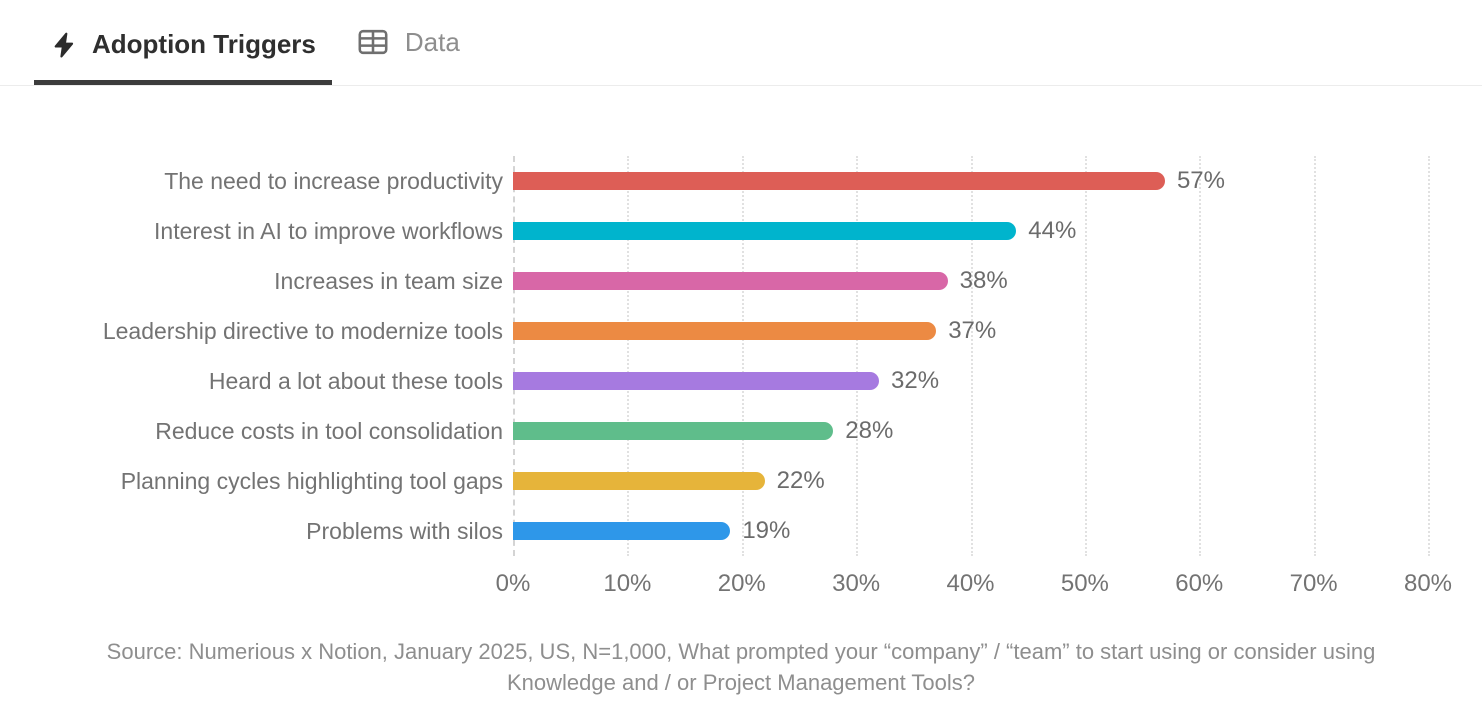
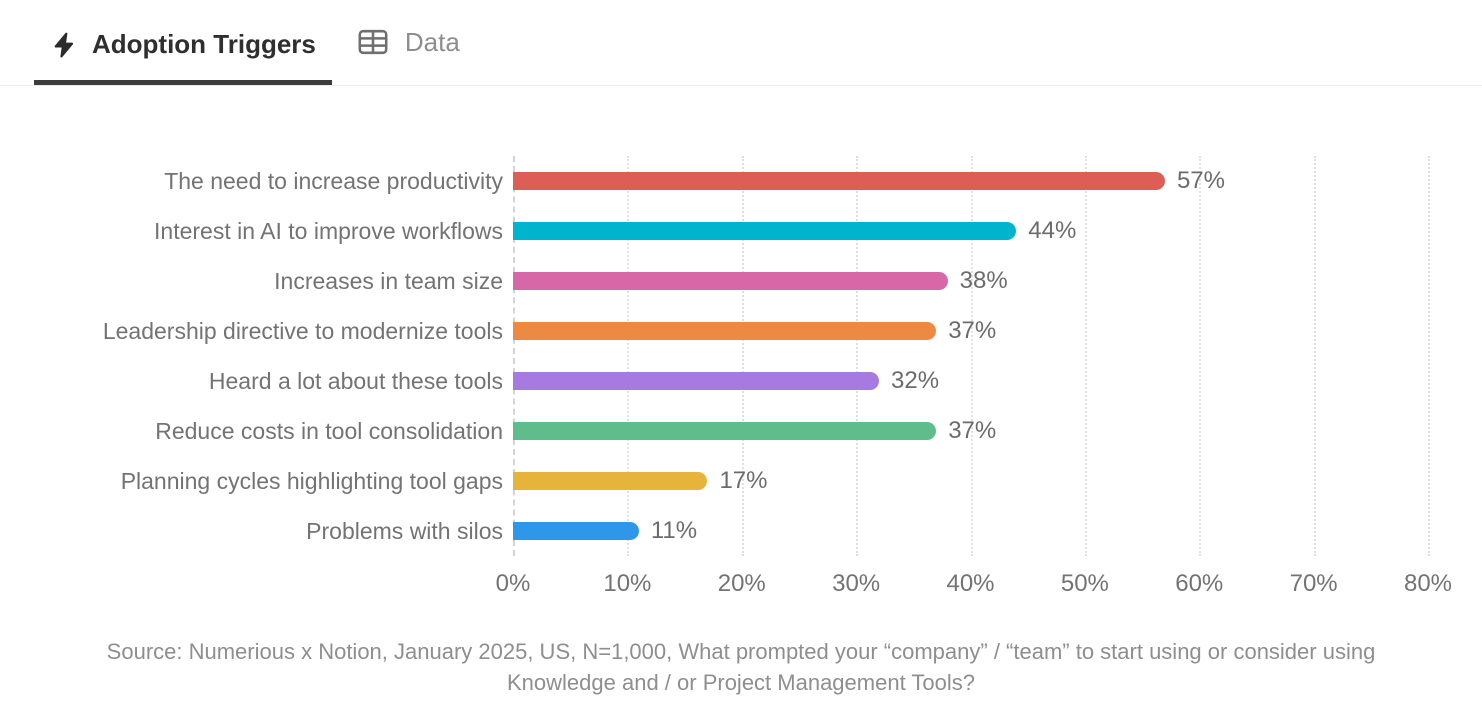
Reduce costs in tool consolidation: 28% -> 37%
Planning cycles highlighting tool gaps: 22% -> 17%
Problems with silos: 19% -> 11%
